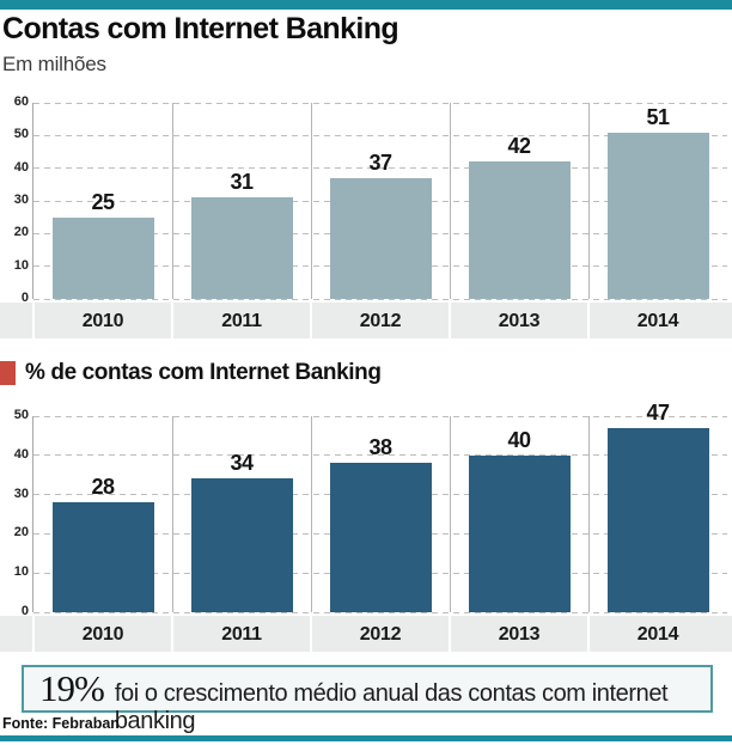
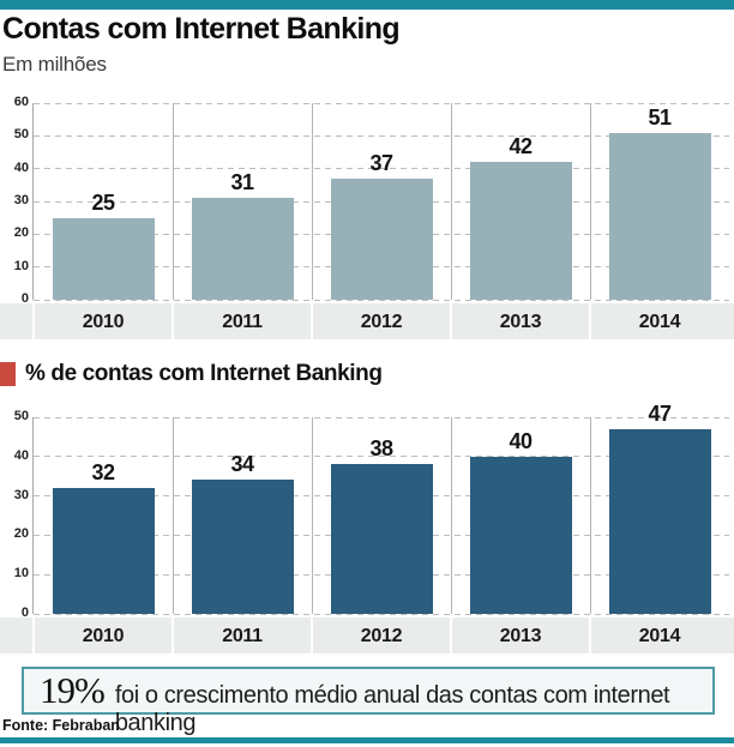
% de contas com Internet Banking/2010: 28 -> 32
